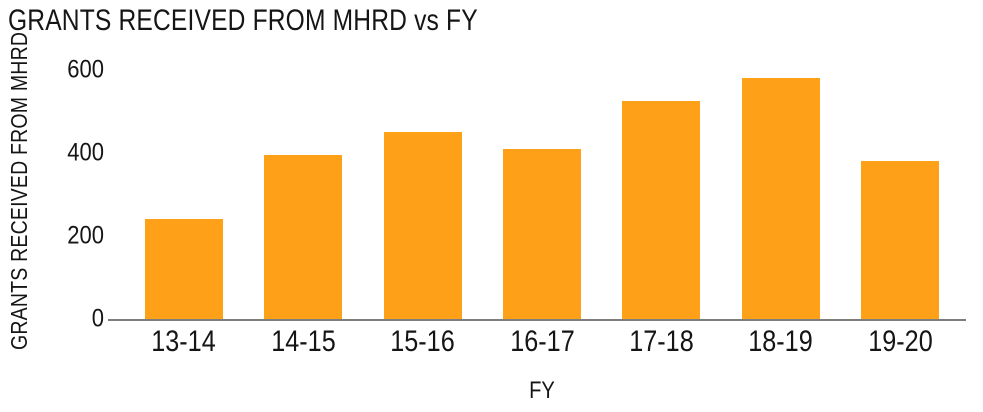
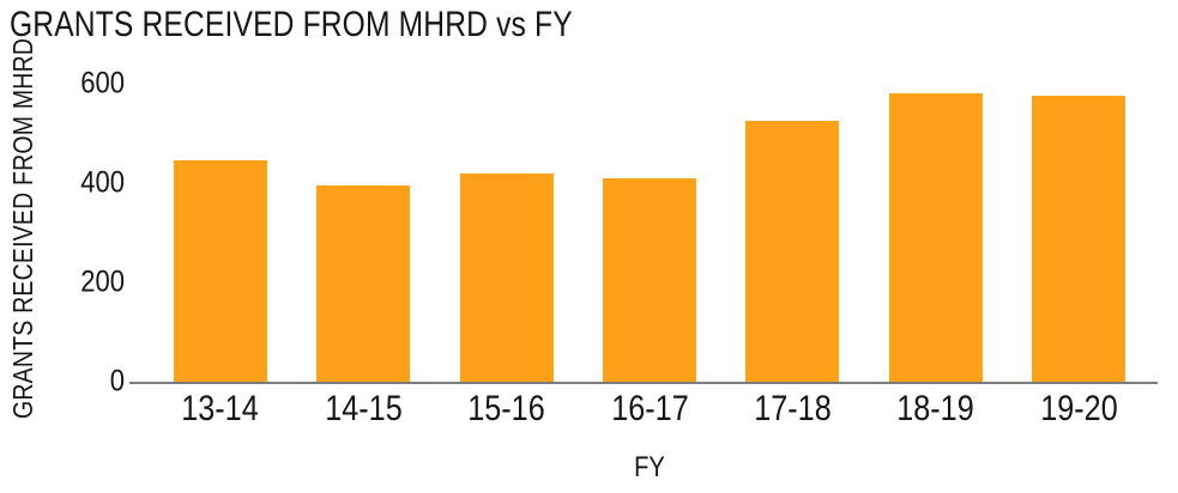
13-14: 240 -> 440
15-16: 450 -> 420
19-20: 380 -> 580
